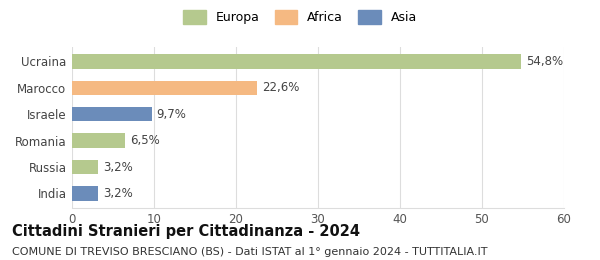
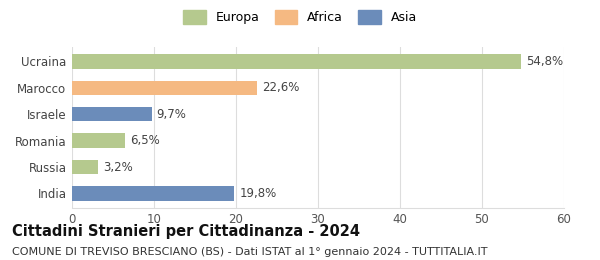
India: 3,2% -> 19,8%
